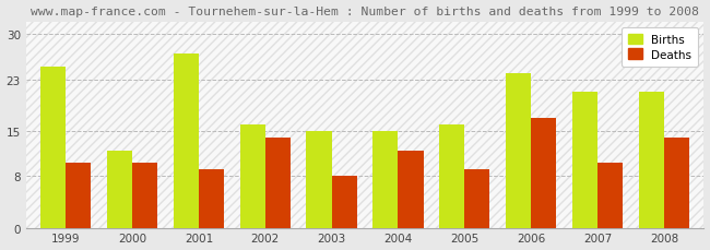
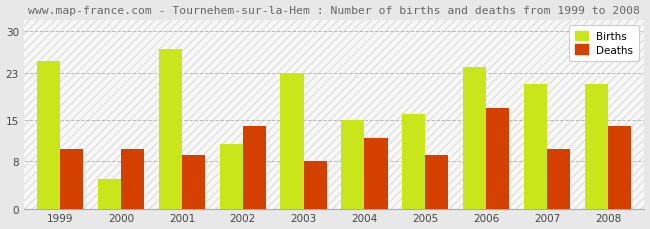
Births/2000: 12 -> 5
Births/2002: 16 -> 11
Births/2003: 15 -> 23
